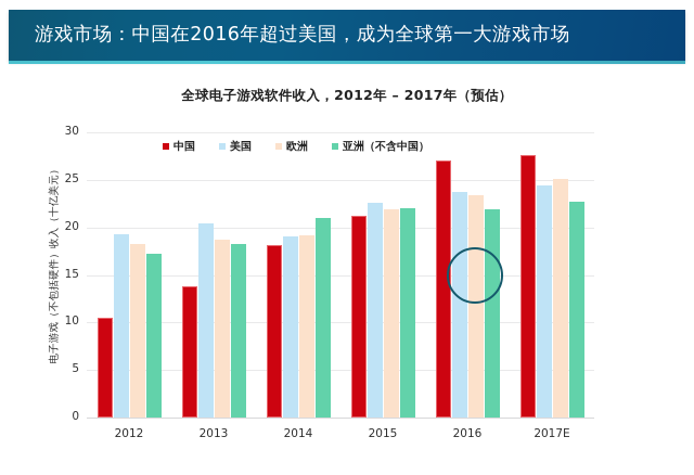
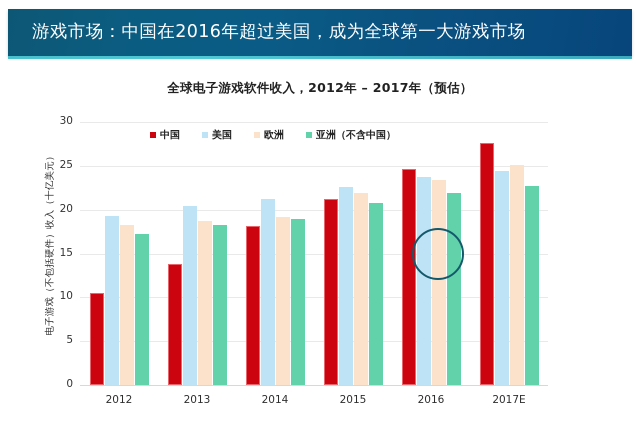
美国/2014: 19 -> 21
亚洲（不含中国）/2014: 21 -> 19
亚洲（不含中国）/2015: 22 -> 21
中国/2016: 27 -> 25
